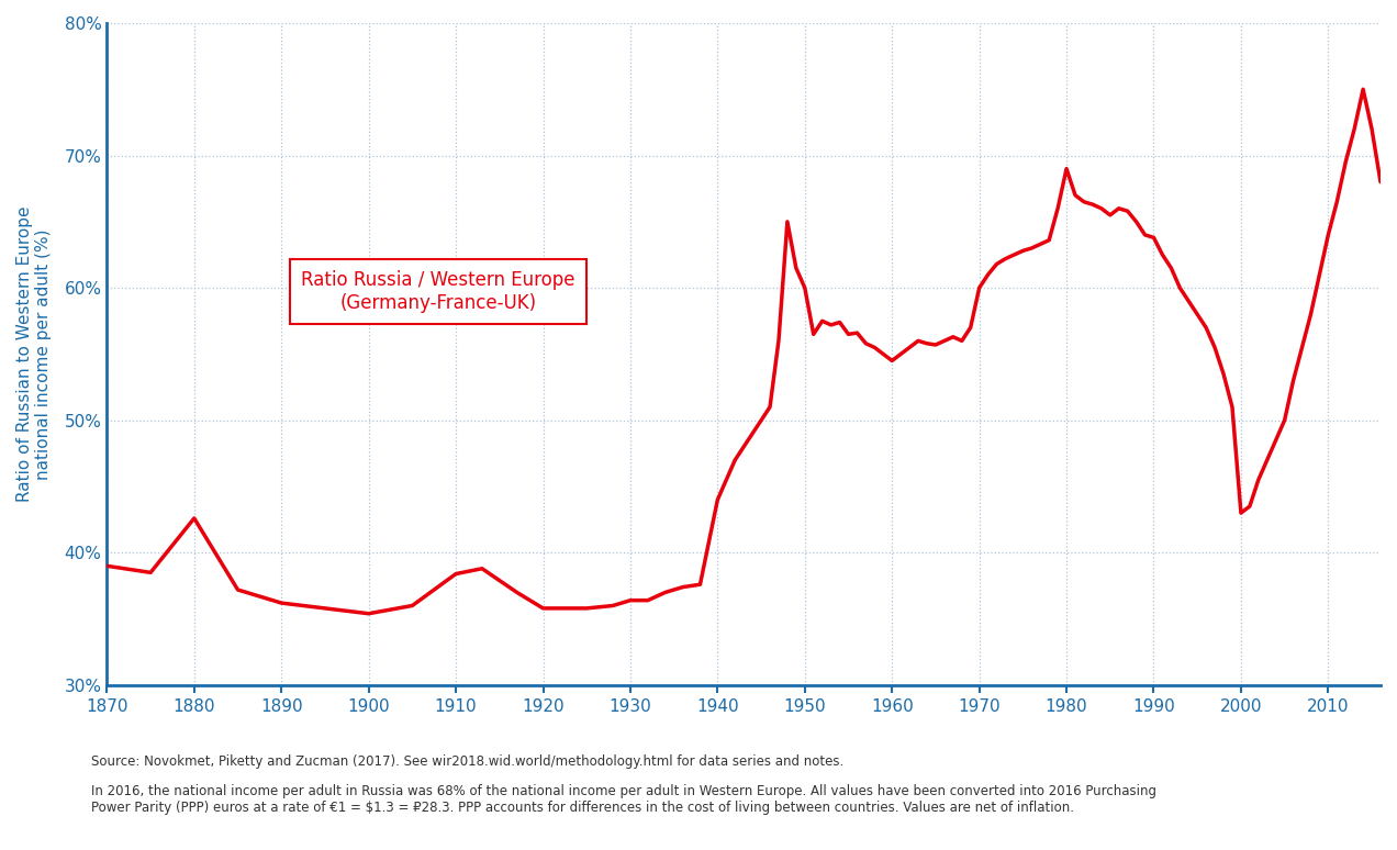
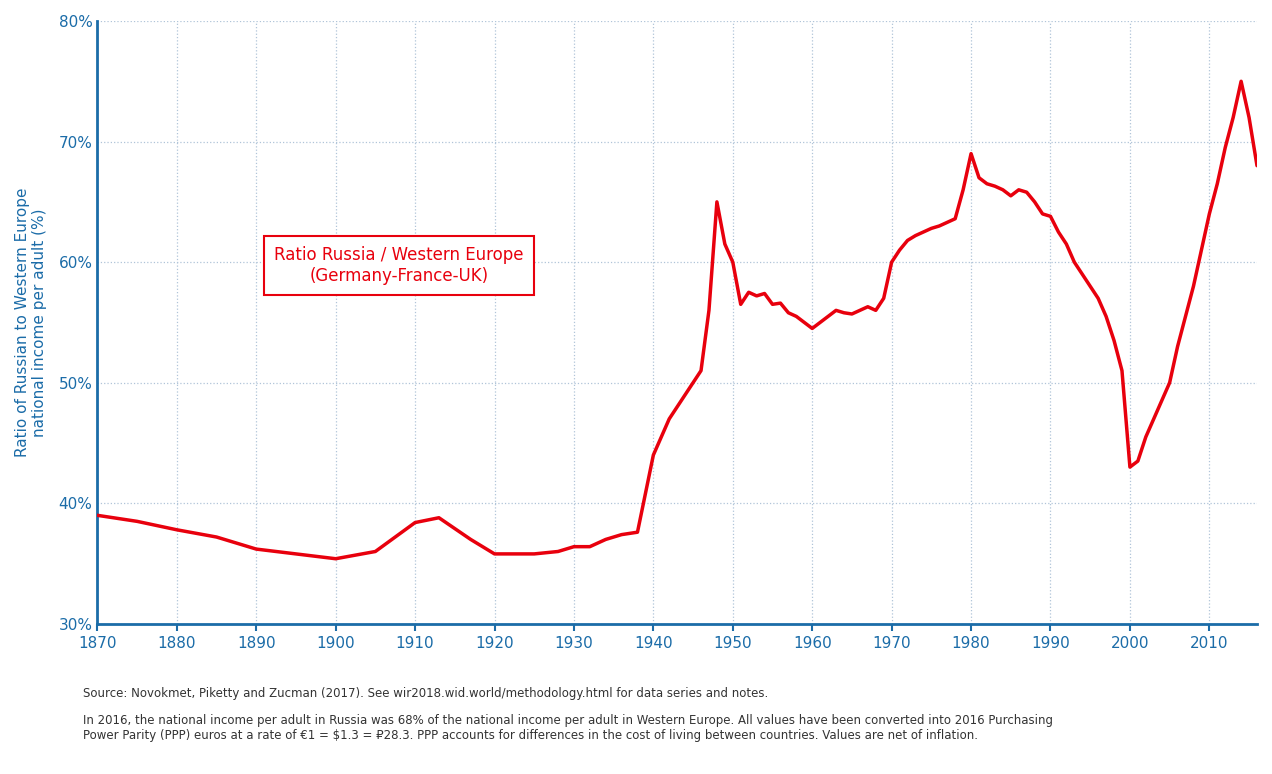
1880: 42.6% -> 37.8%
